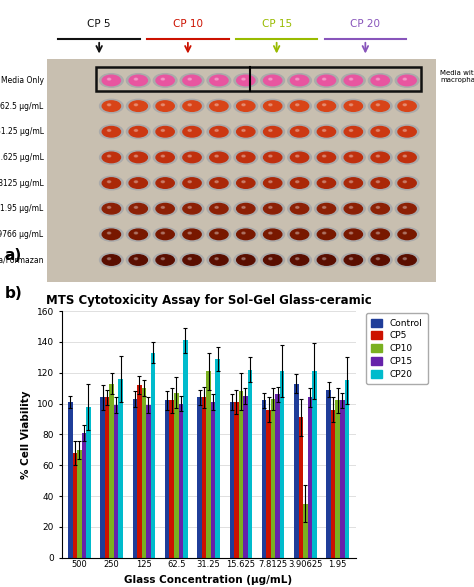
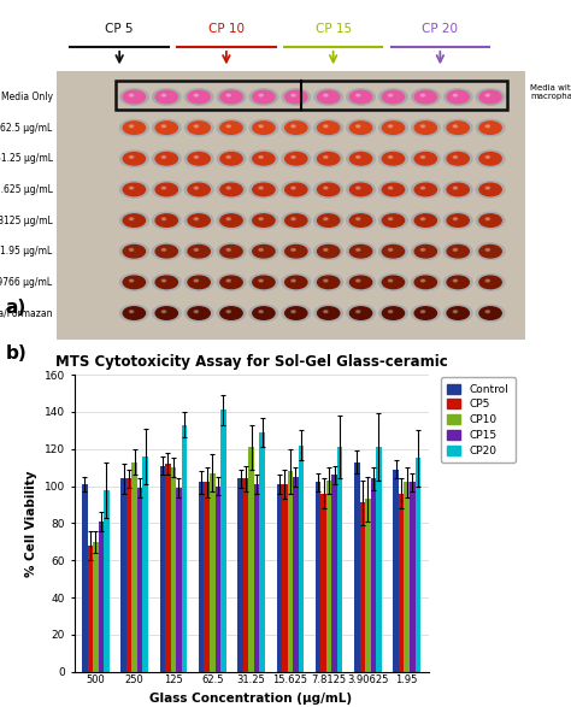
Control/125: 103 -> 111
CP10/3.90625: 35 -> 93
